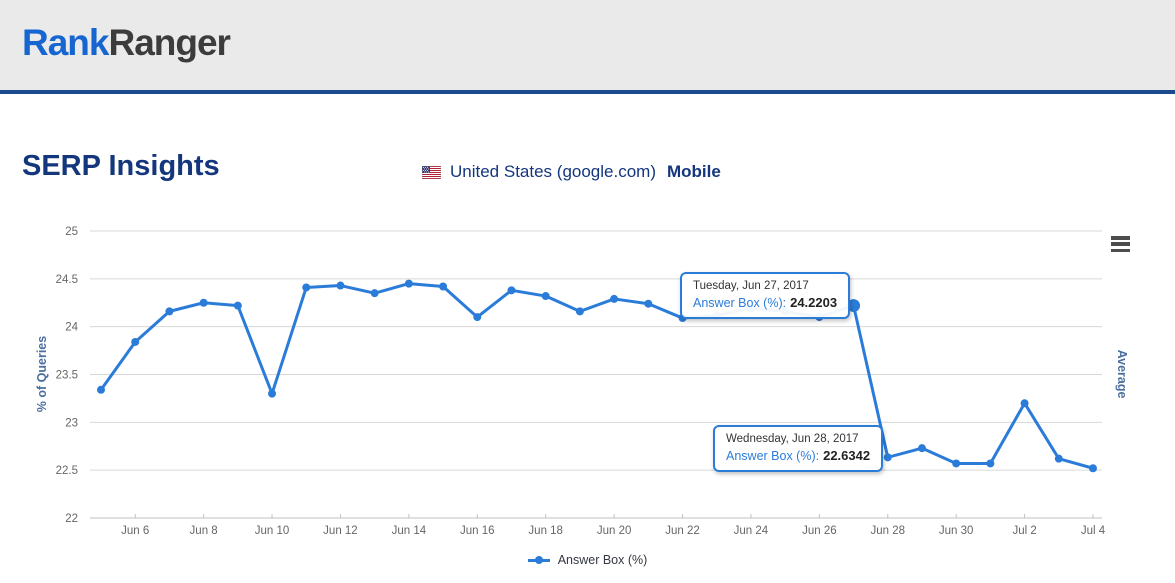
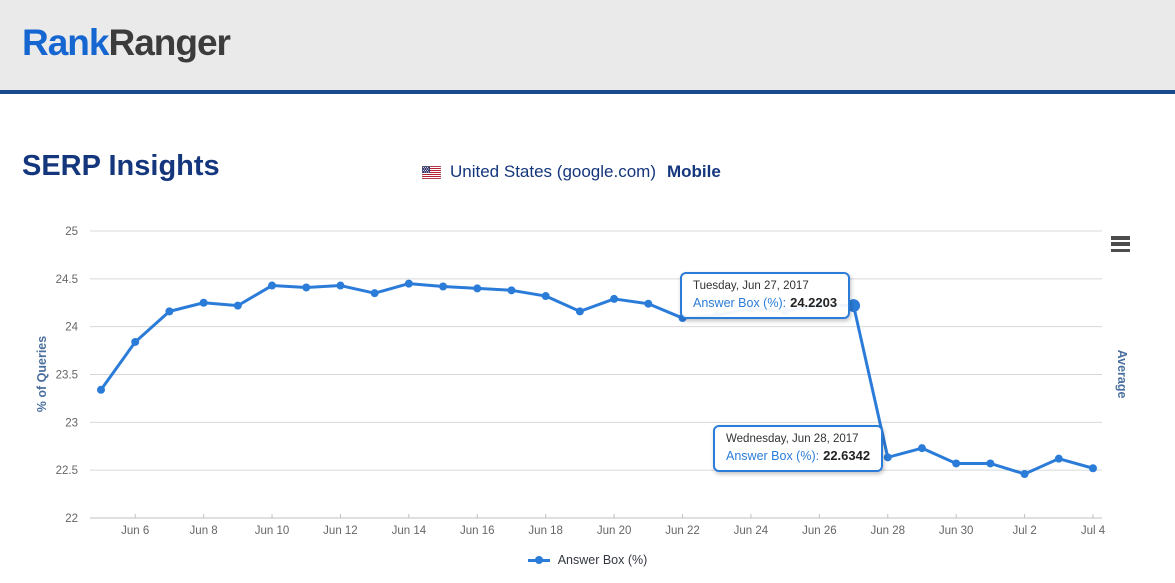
Jun 10: 23.3 -> 24.4
Jun 16: 24.1 -> 24.4
Jun 26: 24.1 -> 24.2
Jul 2: 23.2 -> 22.5
